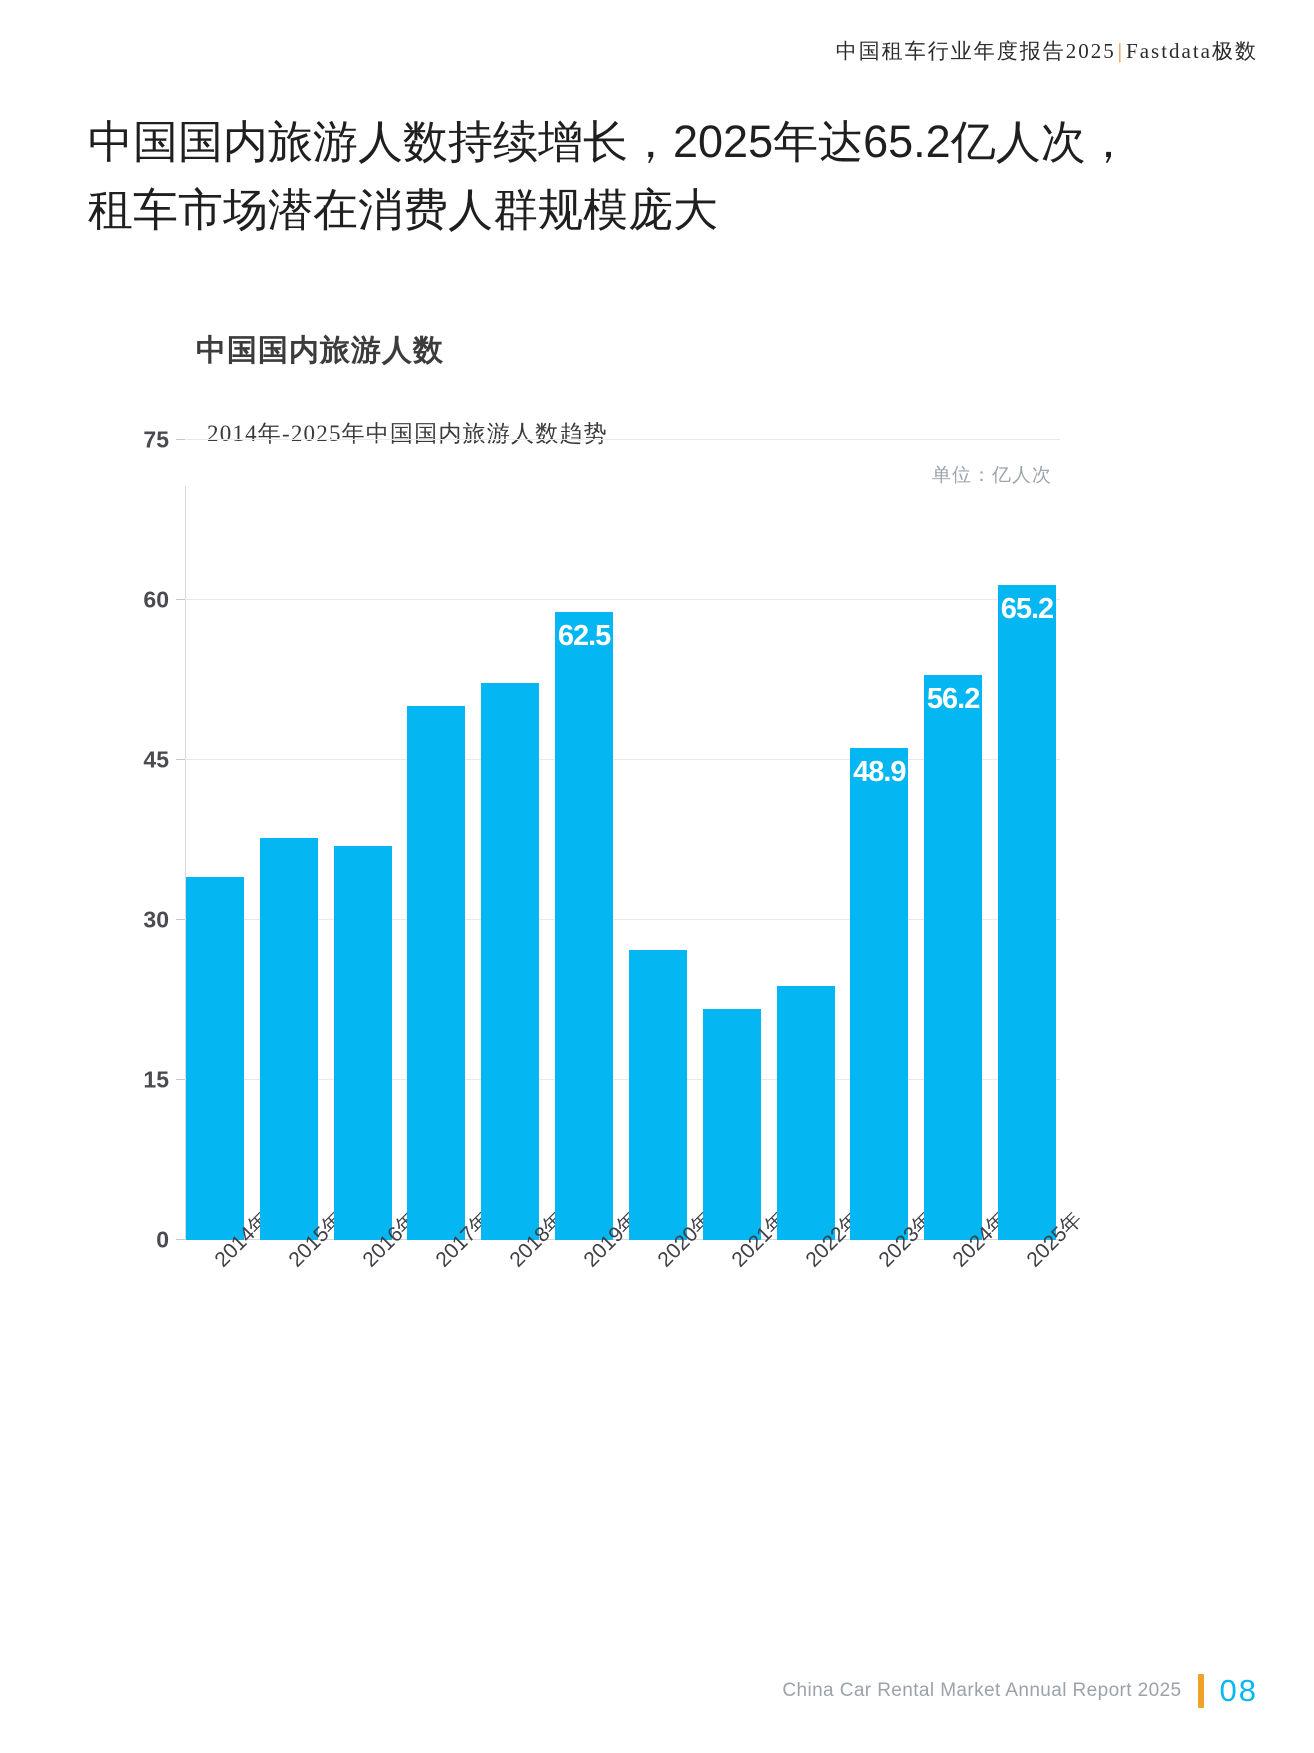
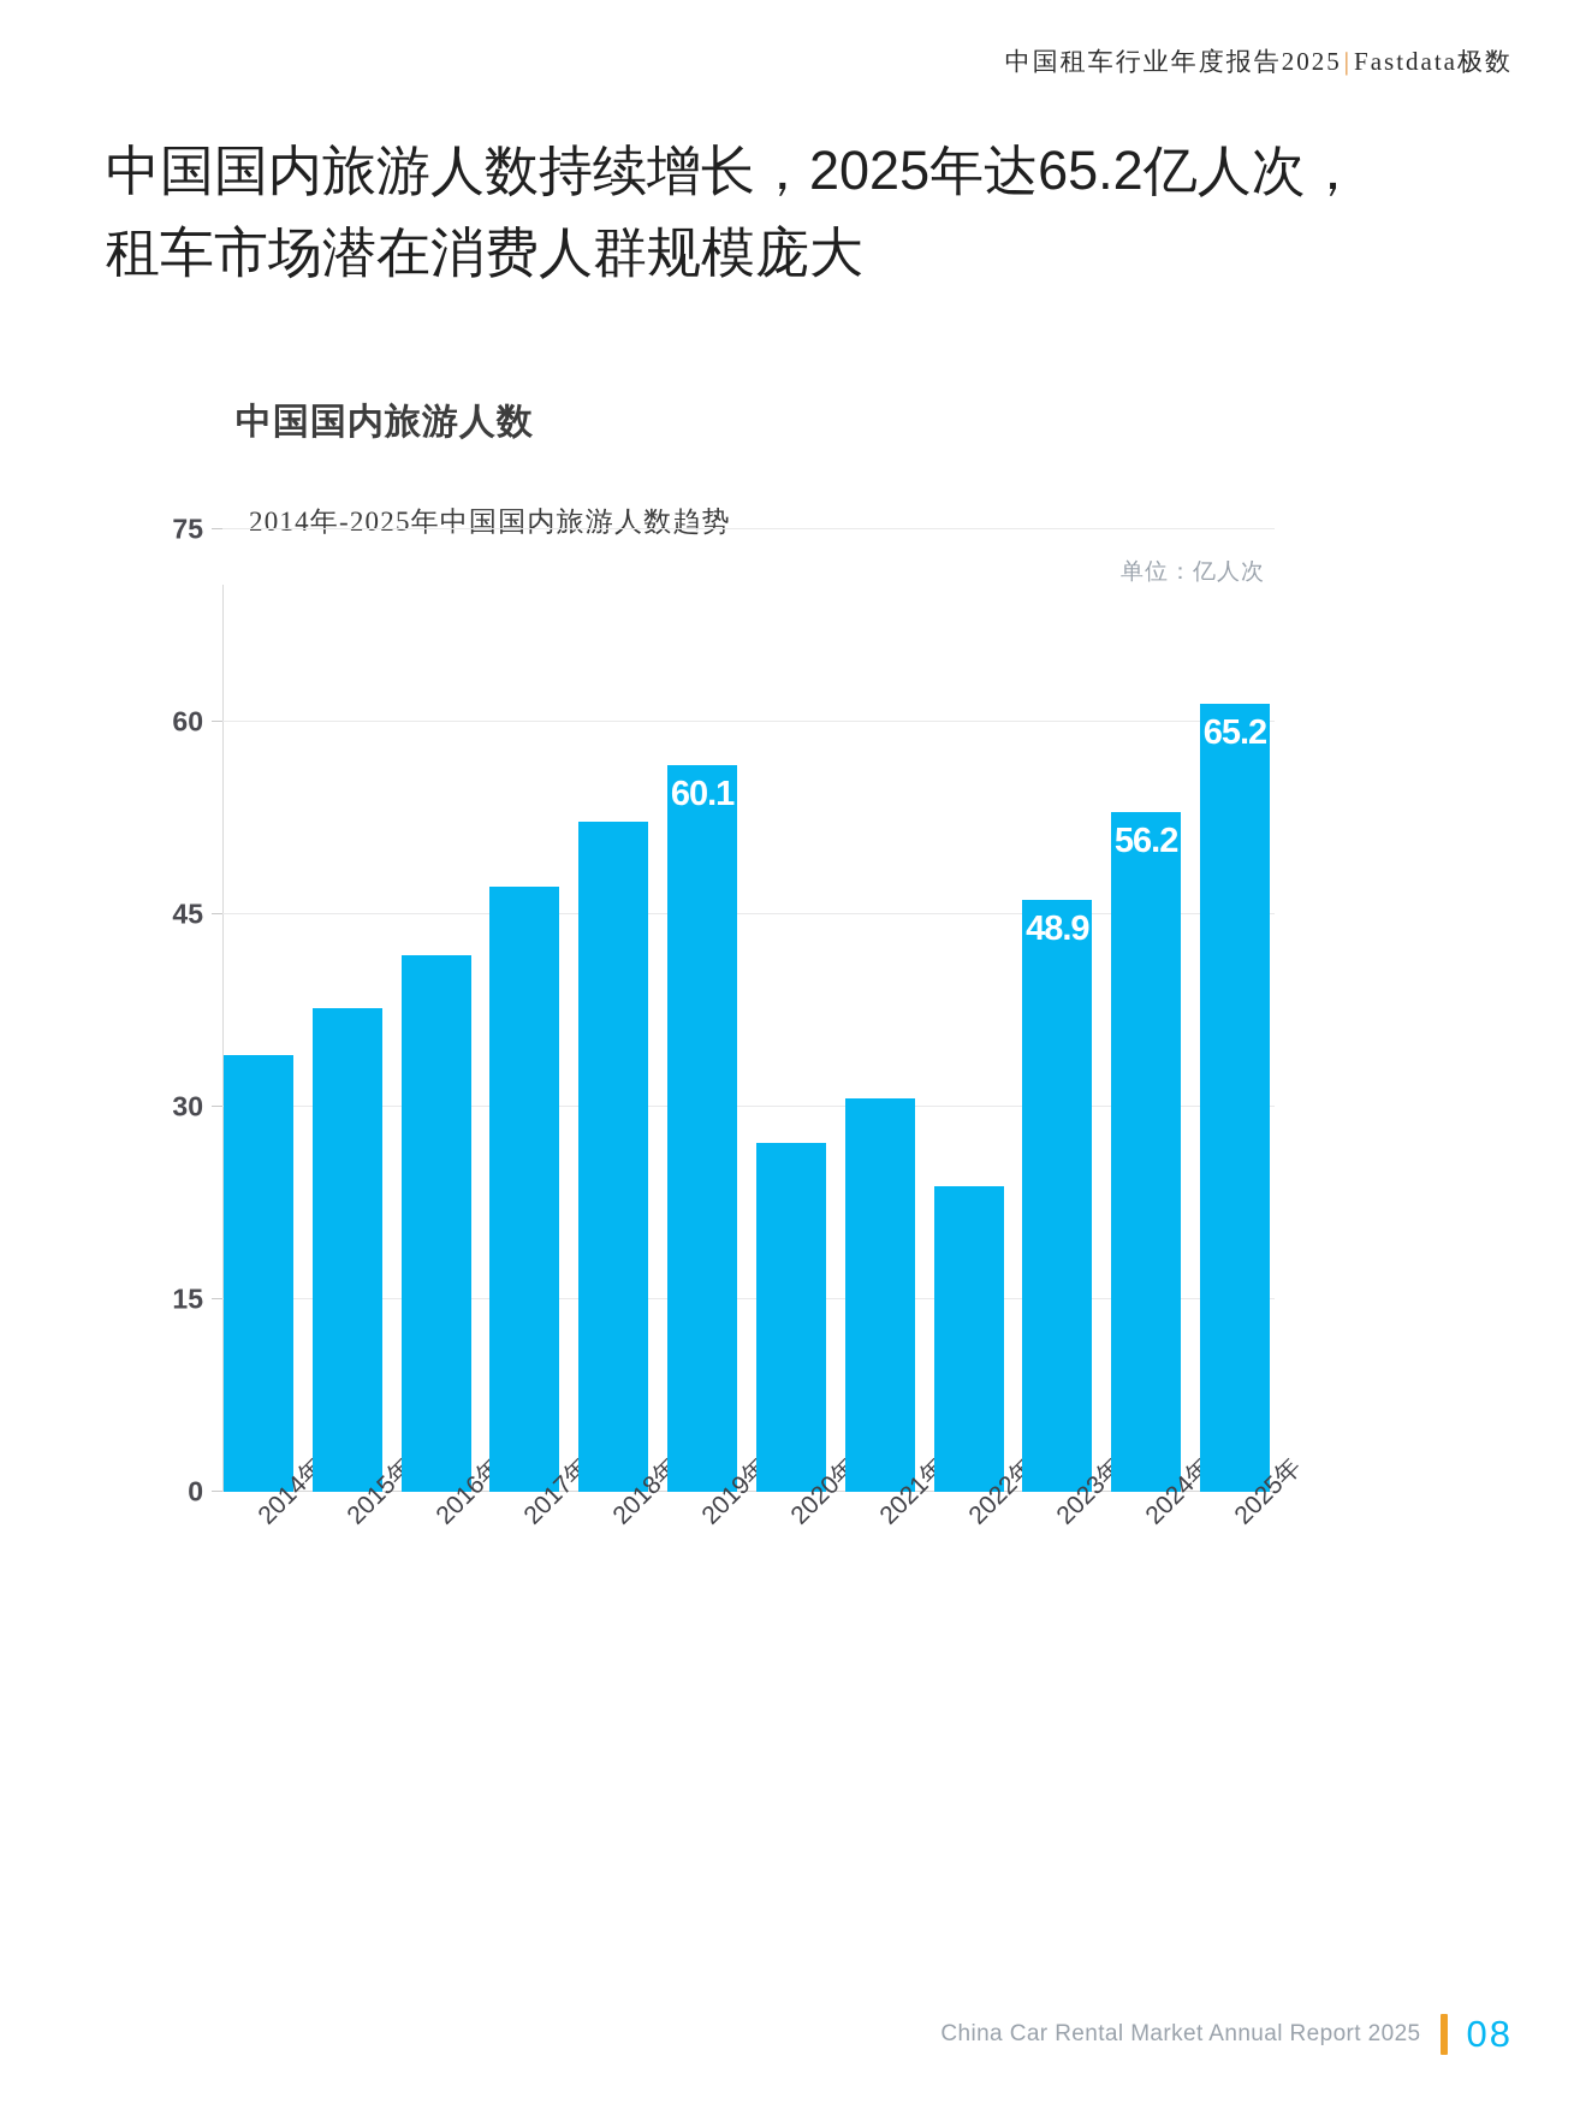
2016年: 39.2 -> 44.4
2017年: 53.1 -> 50.0
2019年: 62.5 -> 60.1
2021年: 23.0 -> 32.5
